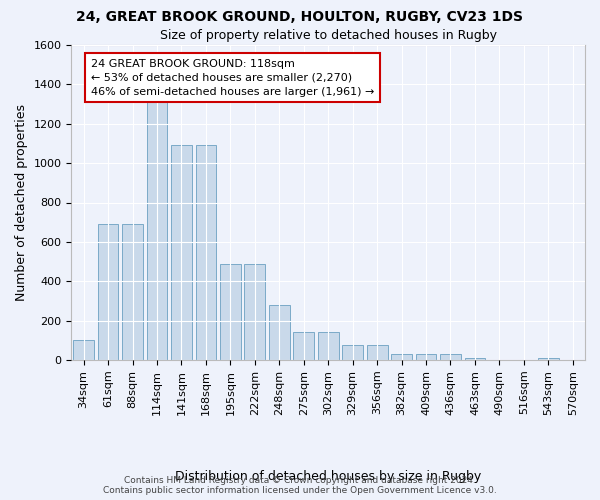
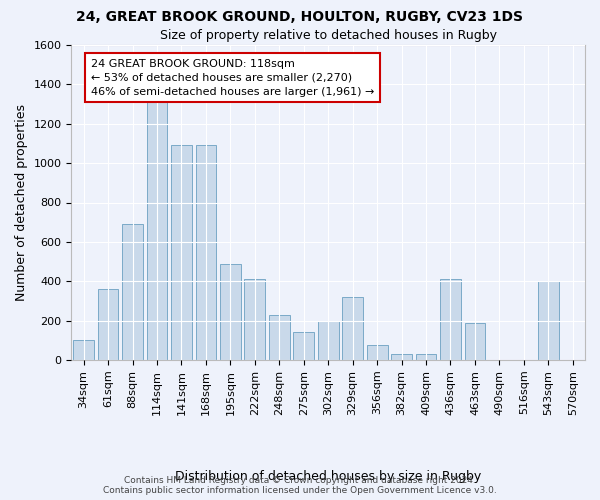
61sqm: 690 -> 360
222sqm: 490 -> 410
248sqm: 280 -> 230
302sqm: 140 -> 200
329sqm: 80 -> 320
436sqm: 30 -> 410
463sqm: 10 -> 190
543sqm: 10 -> 400
